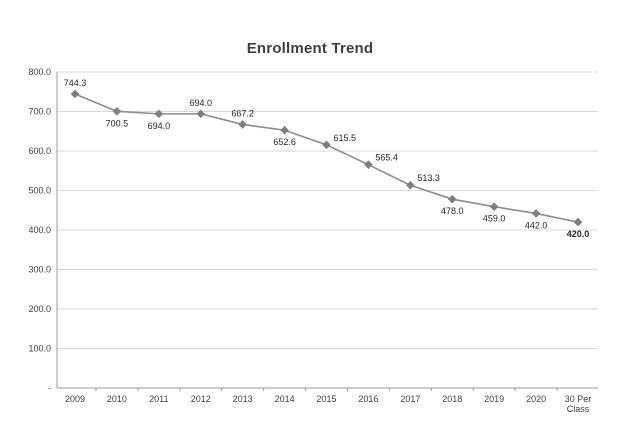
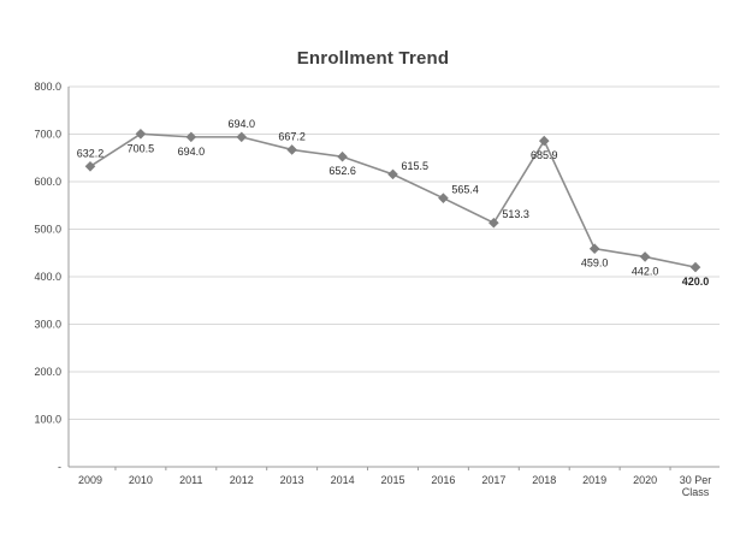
2009: 744.3 -> 632.2
2018: 478.0 -> 685.9
